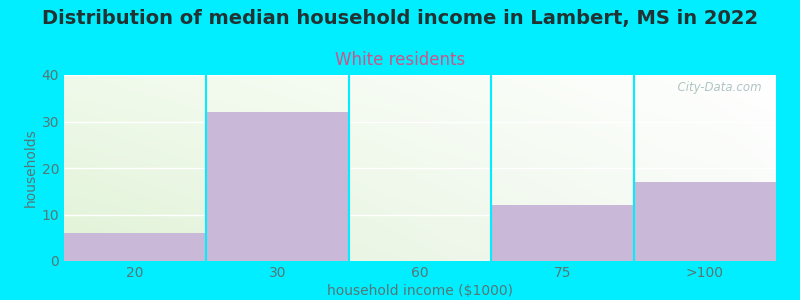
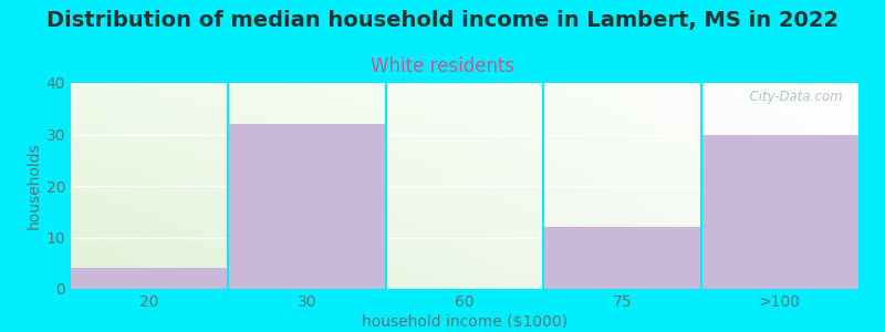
20: 6 -> 4
>100: 17 -> 30
